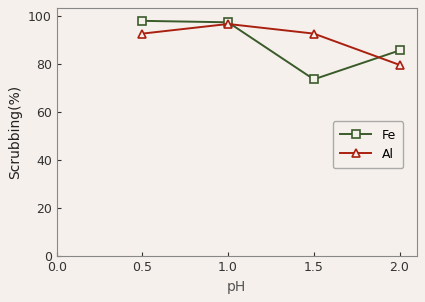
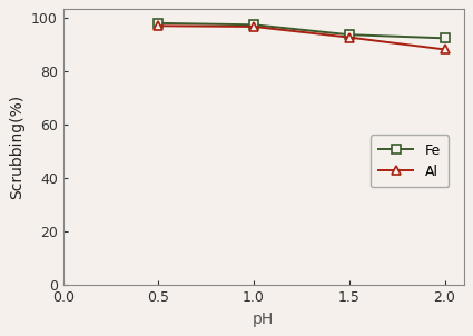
Al/0.5: 92.5 -> 96.8
Fe/1.5: 73.5 -> 93.5
Fe/2.0: 85.5 -> 92.2
Al/2.0: 79.5 -> 88.0
